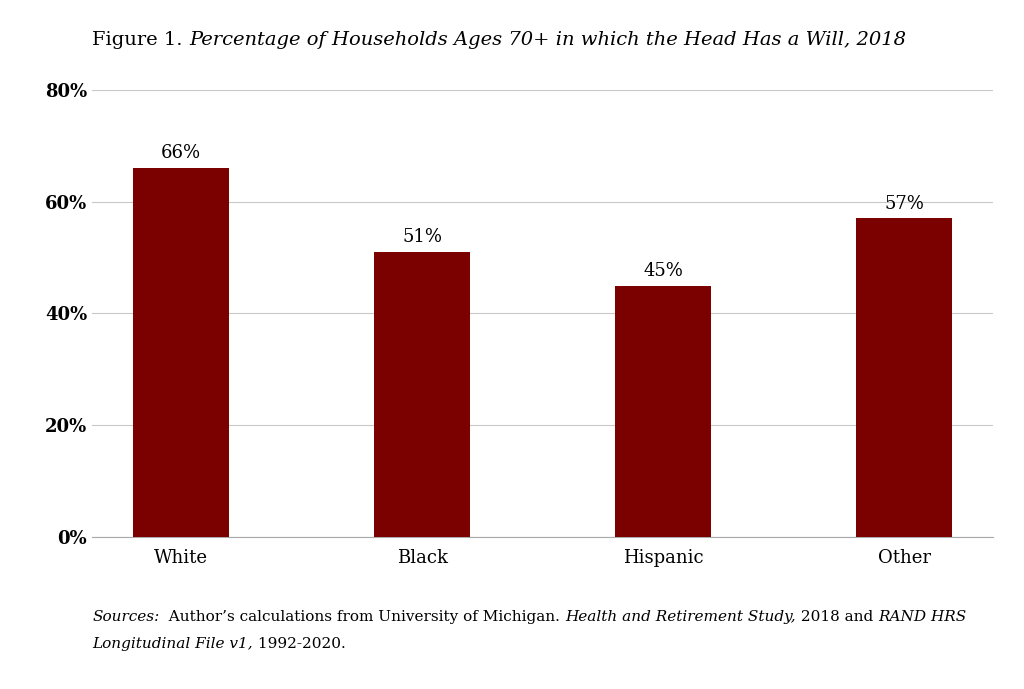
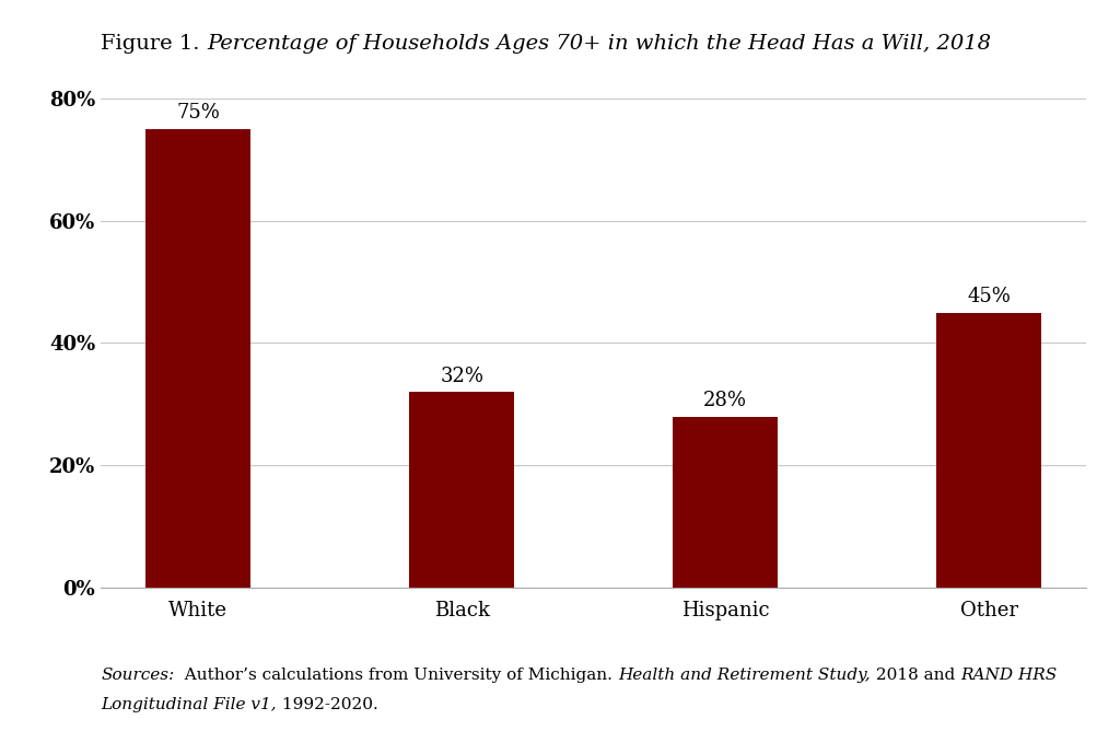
White: 66% -> 75%
Black: 51% -> 32%
Hispanic: 45% -> 28%
Other: 57% -> 45%
